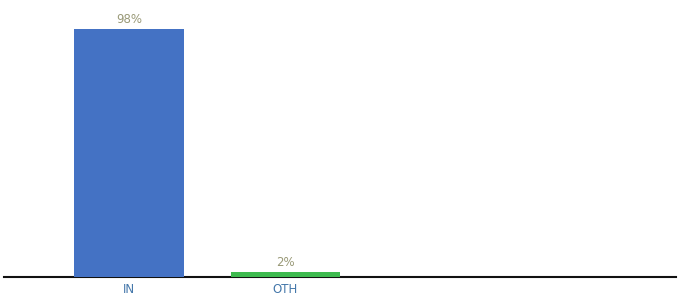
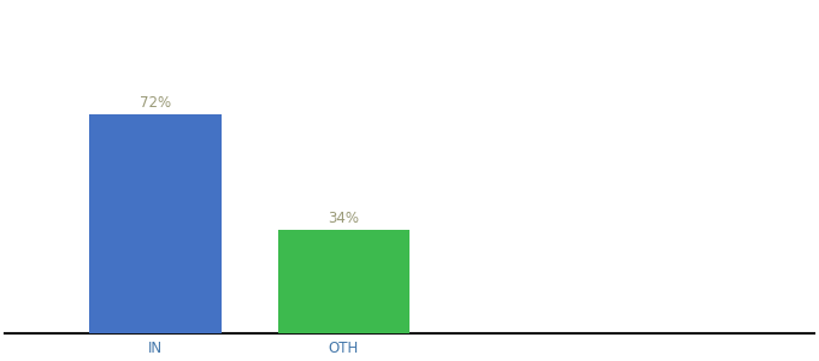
IN: 98% -> 72%
OTH: 2% -> 34%
